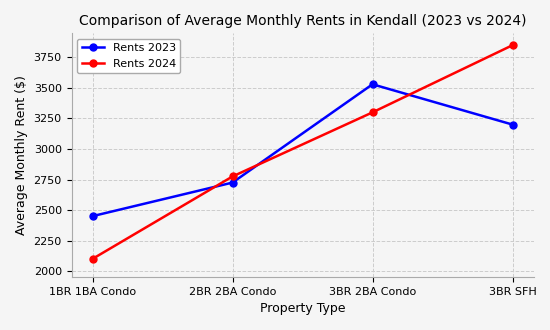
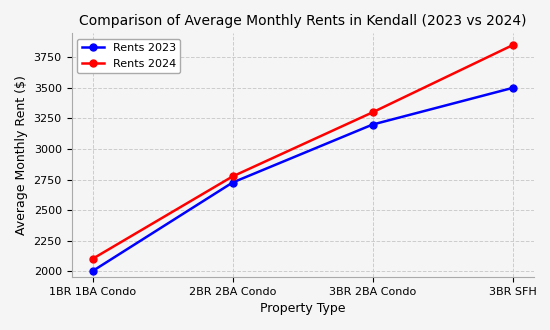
Rents 2023/1BR 1BA Condo: 2450 -> 2000
Rents 2023/3BR 2BA Condo: 3530 -> 3200
Rents 2023/3BR SFH: 3200 -> 3500
